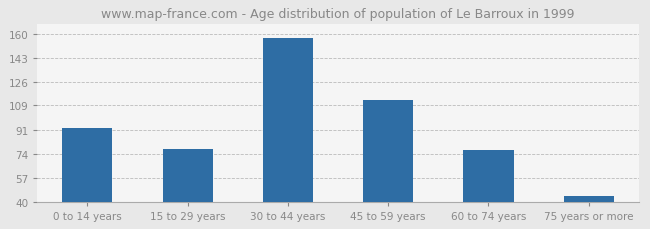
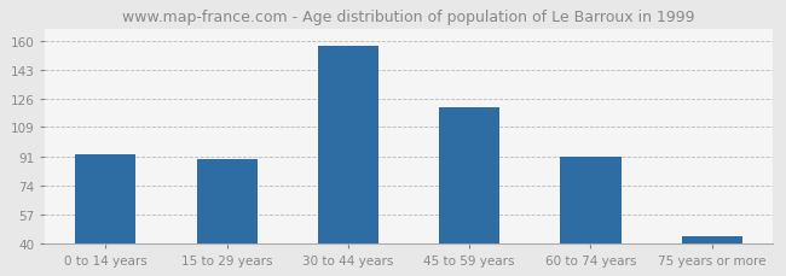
15 to 29 years: 78 -> 90
45 to 59 years: 113 -> 121
60 to 74 years: 77 -> 91
